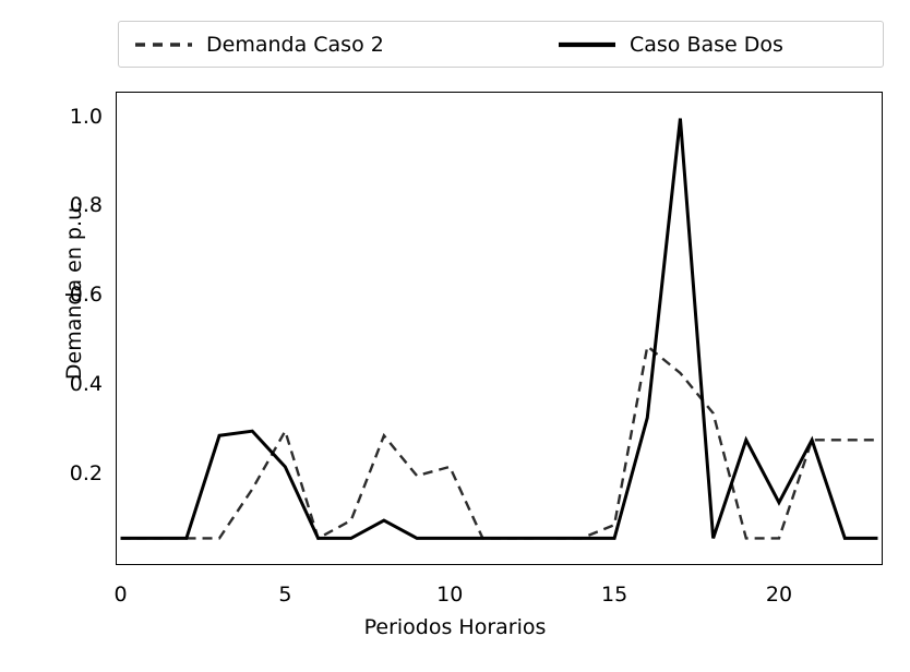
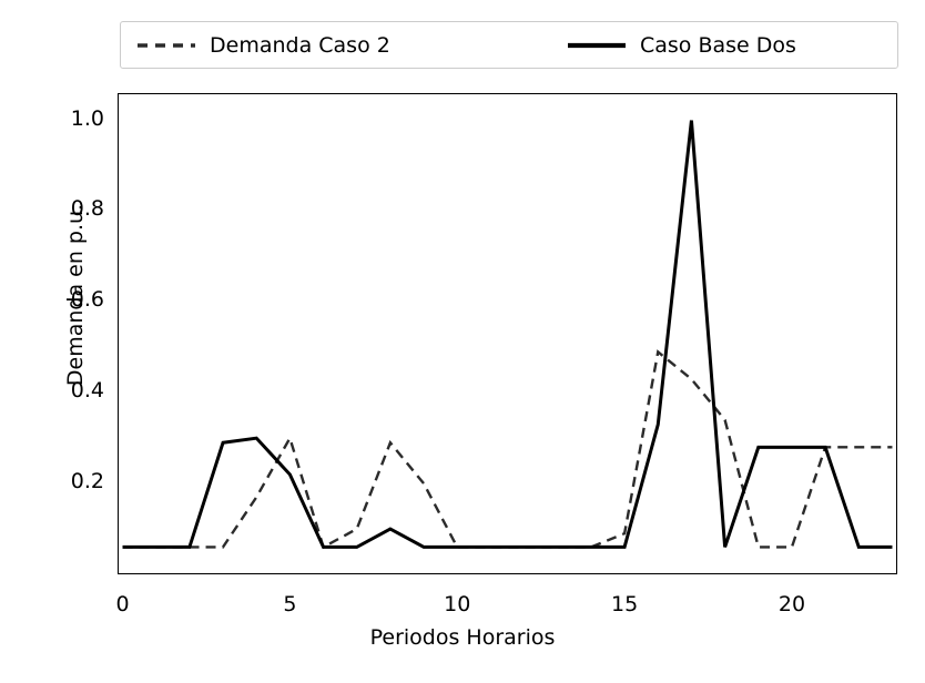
Demanda Caso 2/10: 0.22 -> 0.06
Caso Base Dos/20: 0.14 -> 0.28
